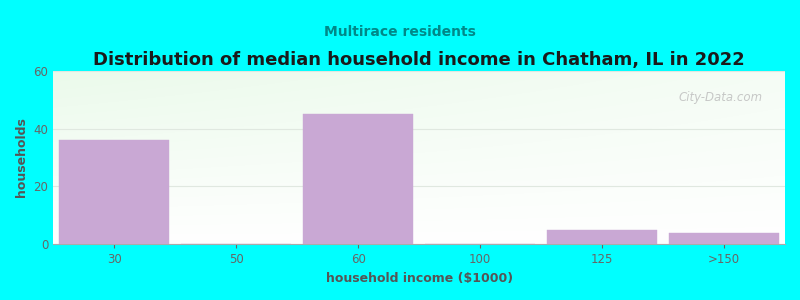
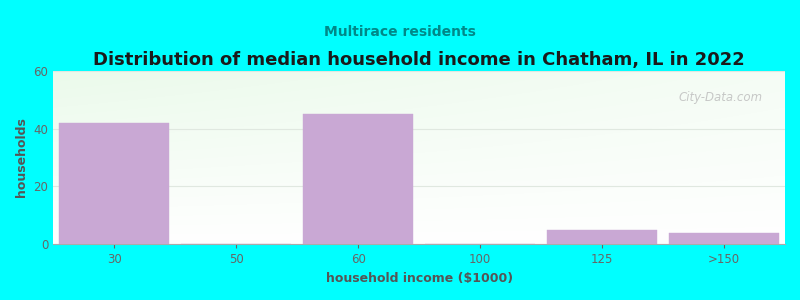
30: 36 -> 42
